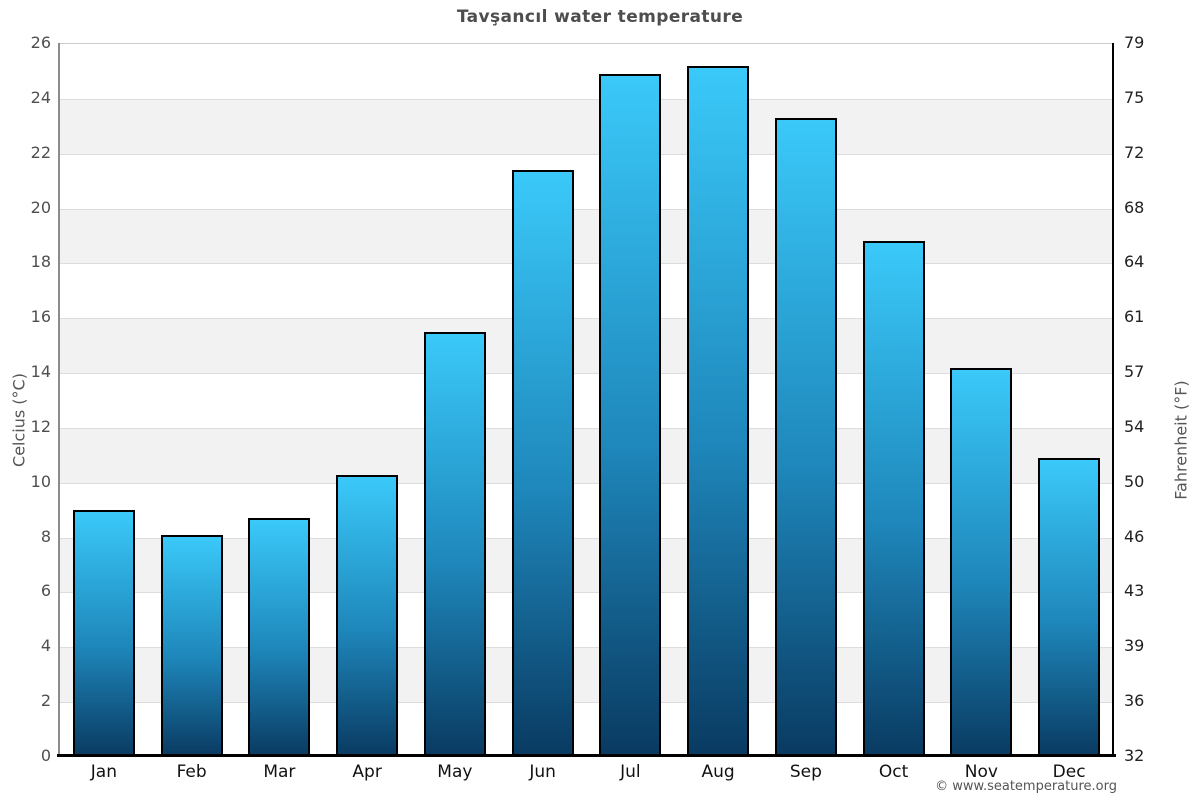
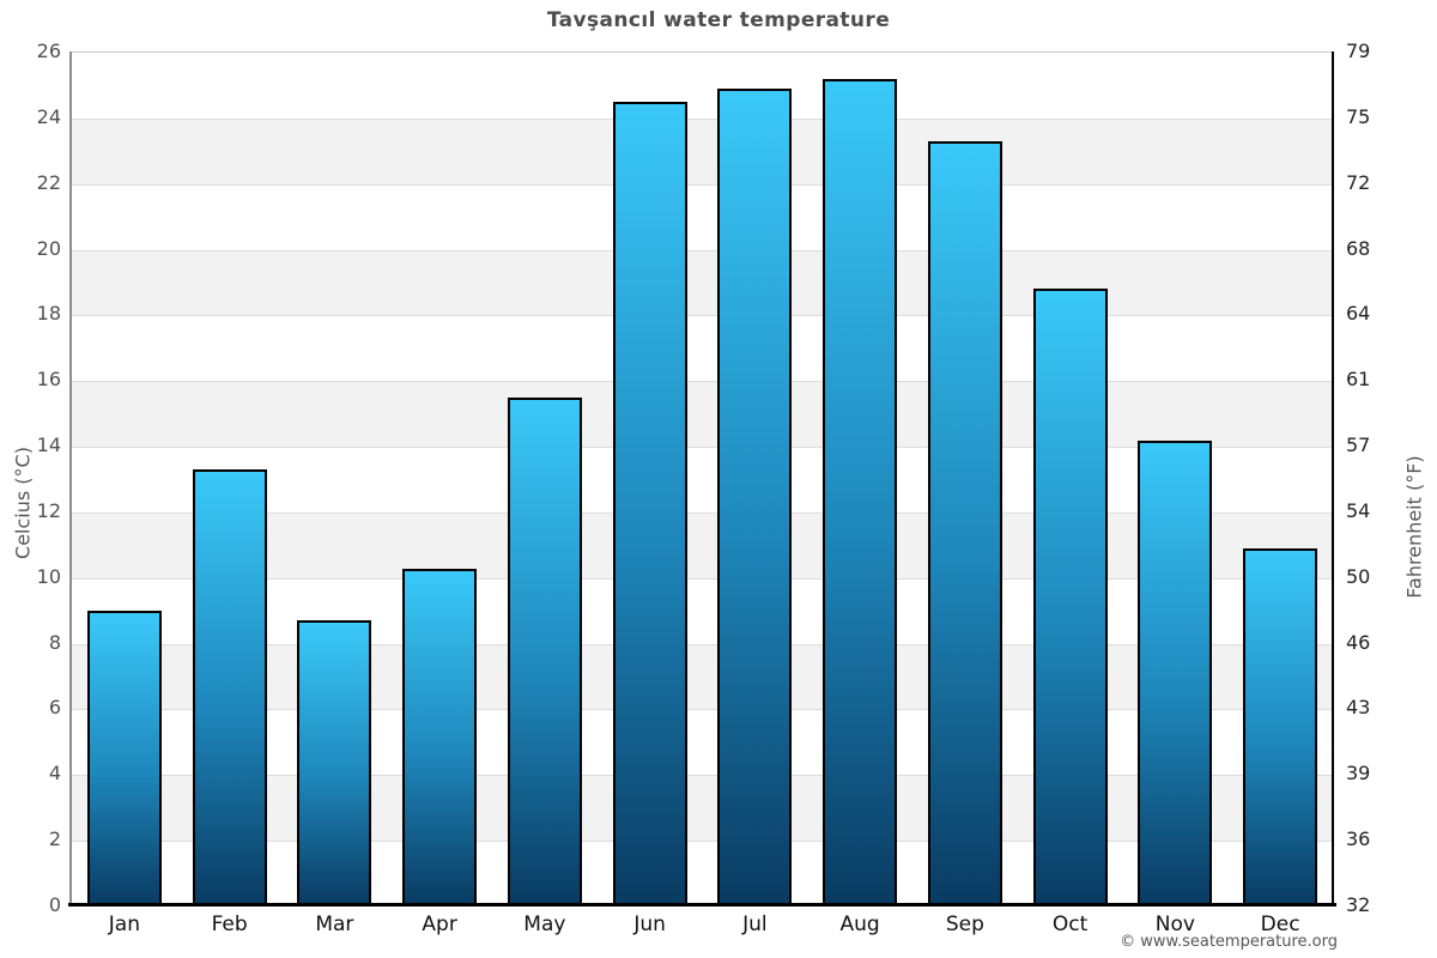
Feb: 8.1 -> 13.3
Jun: 21.4 -> 24.5
